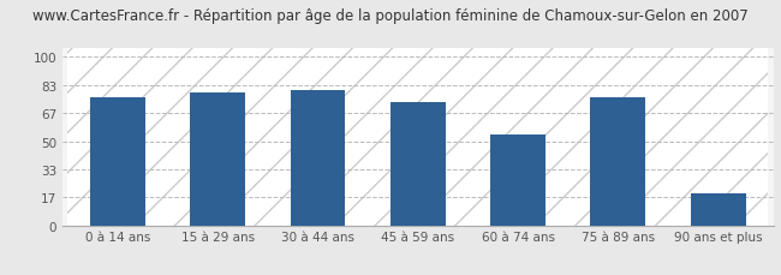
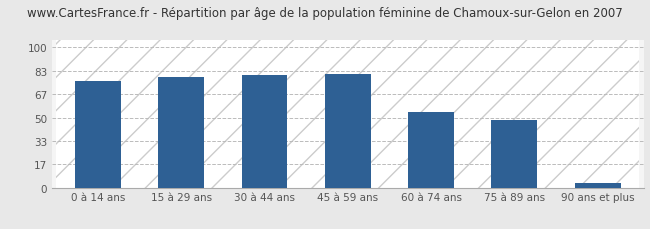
45 à 59 ans: 73 -> 81
75 à 89 ans: 76 -> 48
90 ans et plus: 19 -> 3
